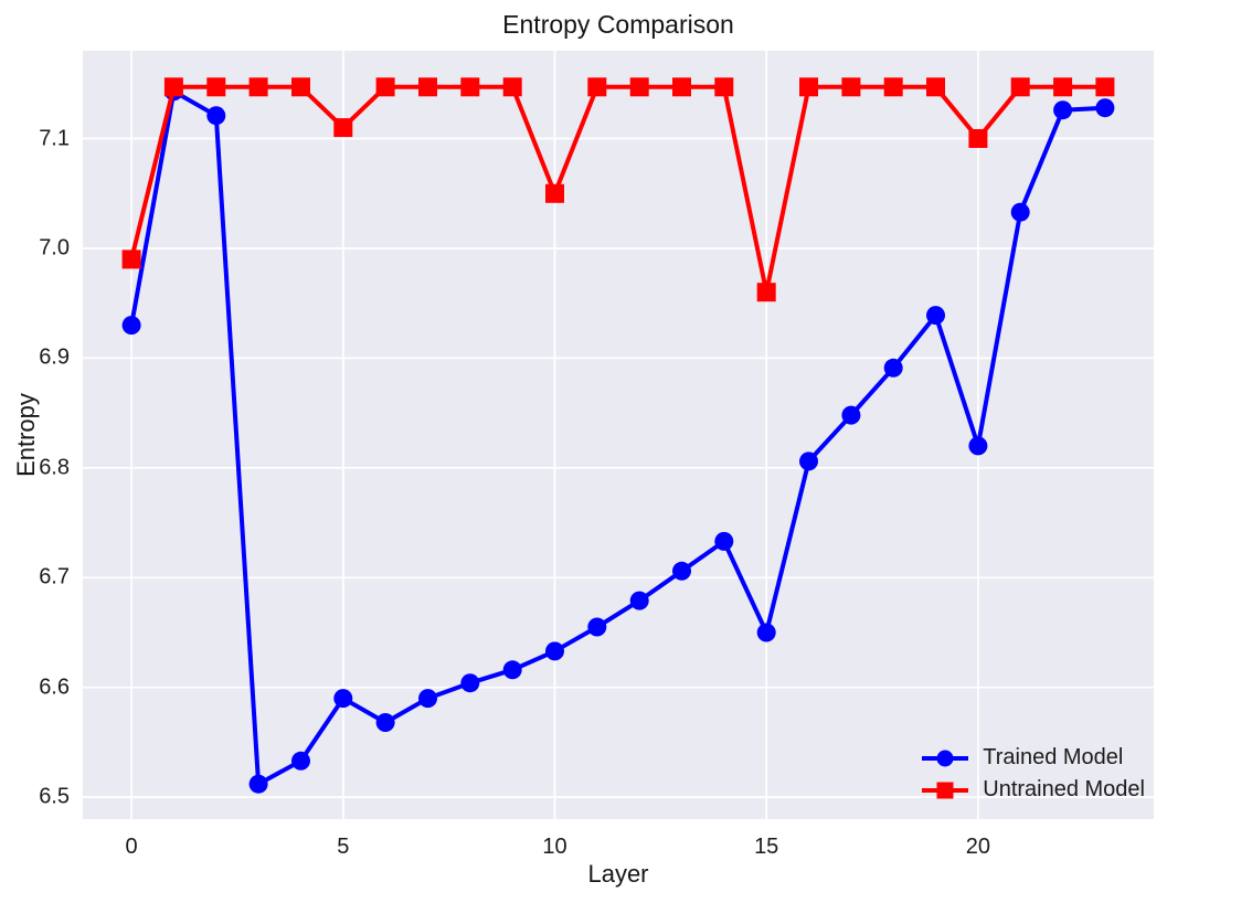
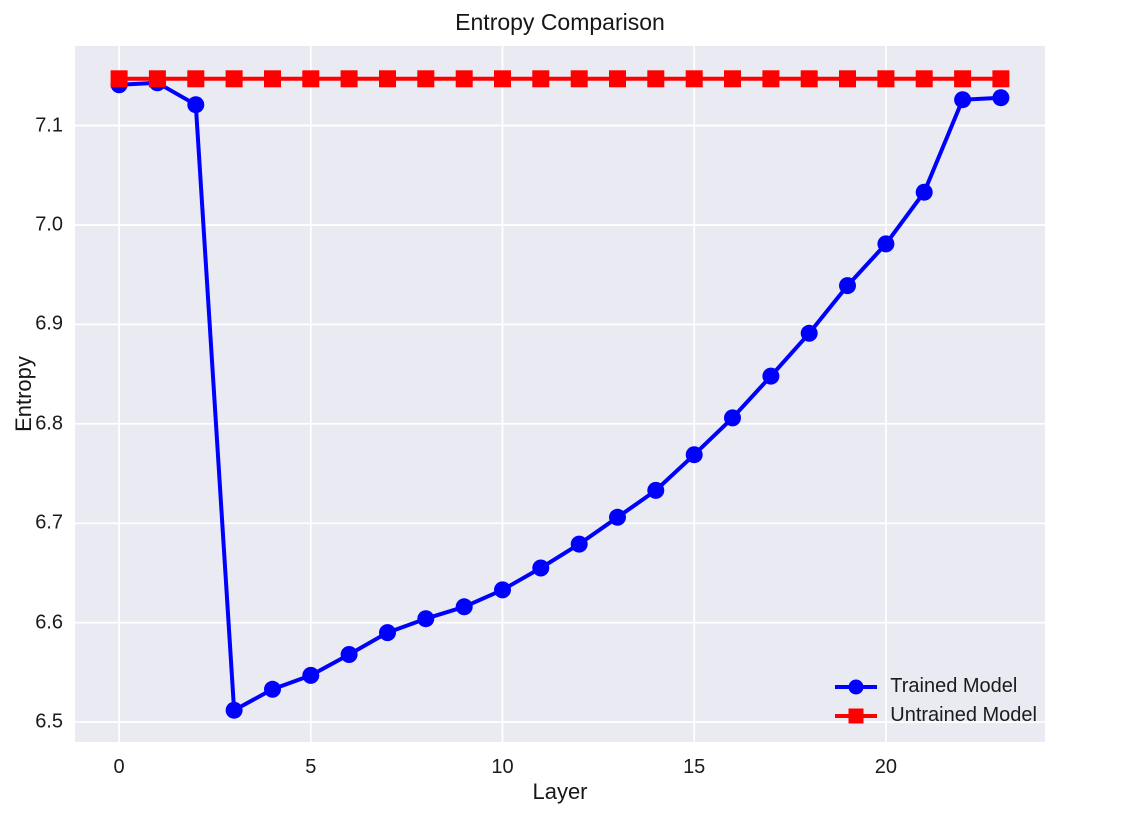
Trained Model/0: 6.93 -> 7.14
Untrained Model/0: 6.99 -> 7.15
Trained Model/5: 6.59 -> 6.55
Untrained Model/5: 7.11 -> 7.15
Untrained Model/10: 7.05 -> 7.15
Trained Model/15: 6.65 -> 6.77
Untrained Model/15: 6.96 -> 7.15
Trained Model/20: 6.82 -> 6.98
Untrained Model/20: 7.10 -> 7.15
